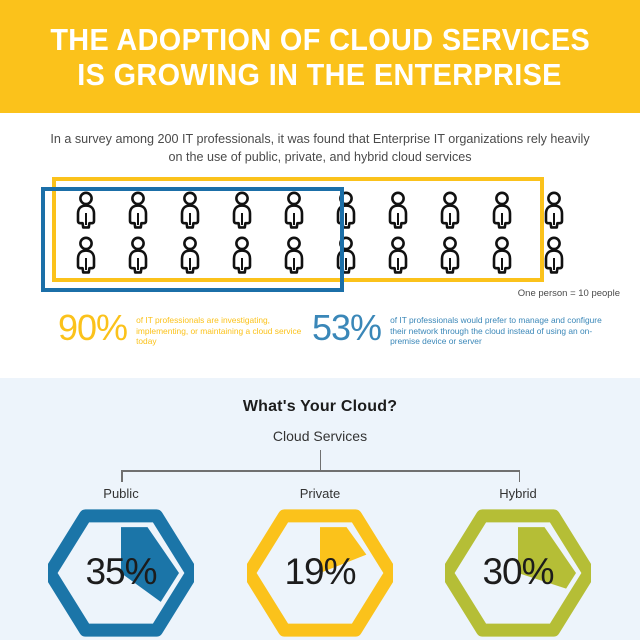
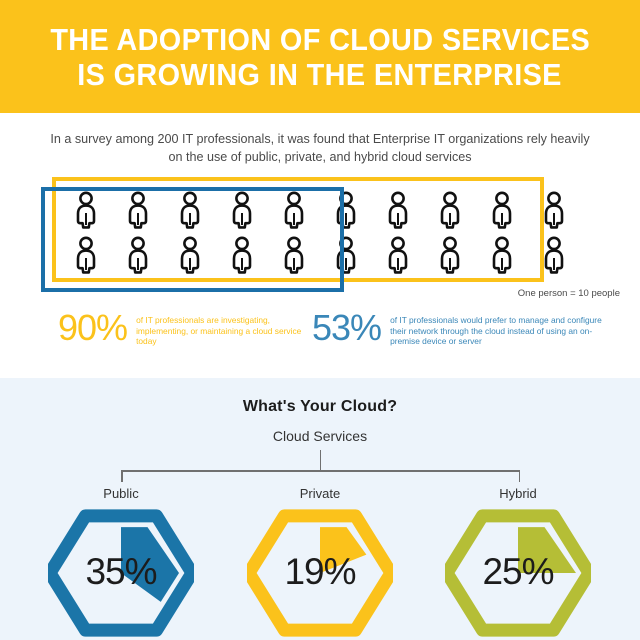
Hybrid: 30% -> 25%
